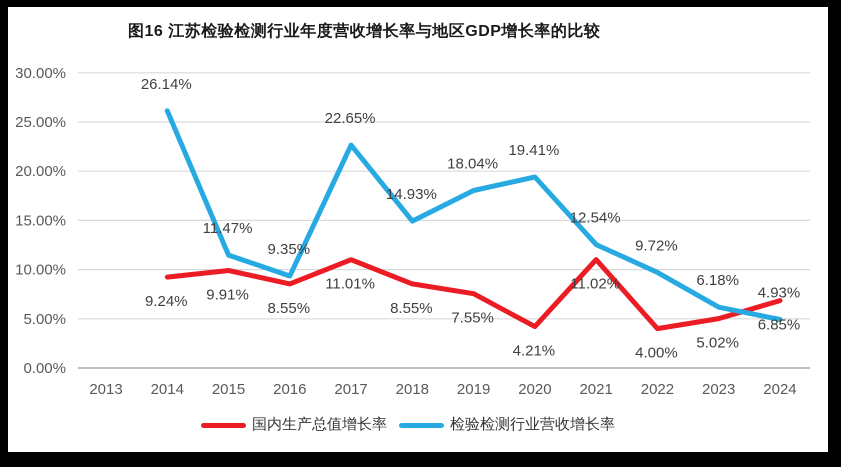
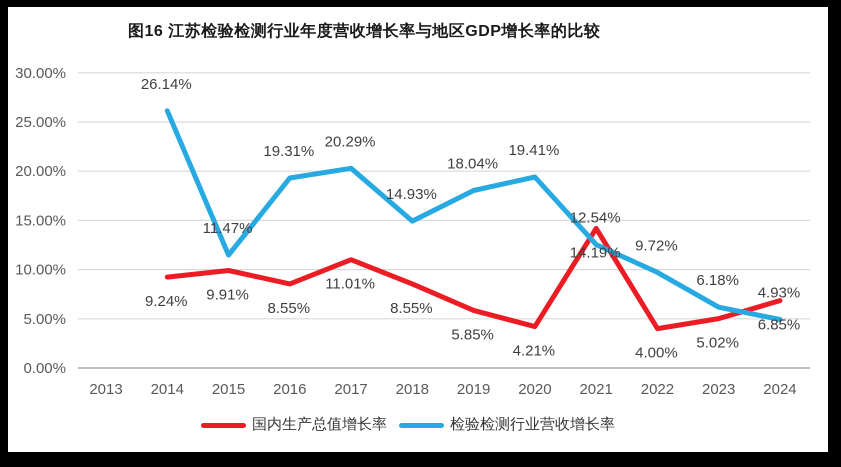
检验检测行业营收增长率/2016: 9.35% -> 19.31%
检验检测行业营收增长率/2017: 22.65% -> 20.29%
国内生产总值增长率/2019: 7.55% -> 5.85%
国内生产总值增长率/2021: 11.02% -> 14.19%
